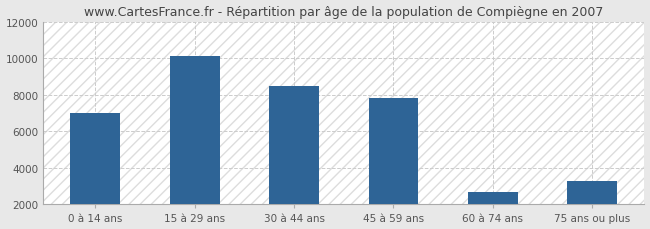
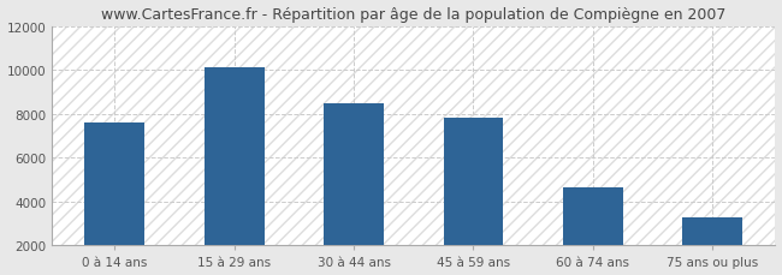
0 à 14 ans: 7000 -> 7600
60 à 74 ans: 2700 -> 4600
